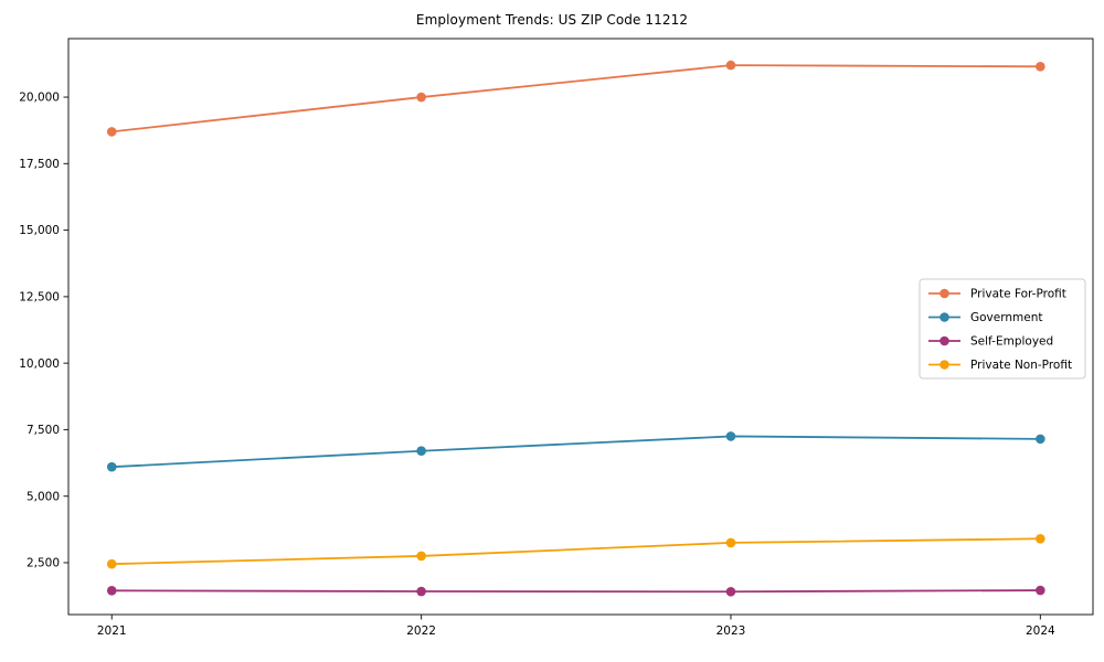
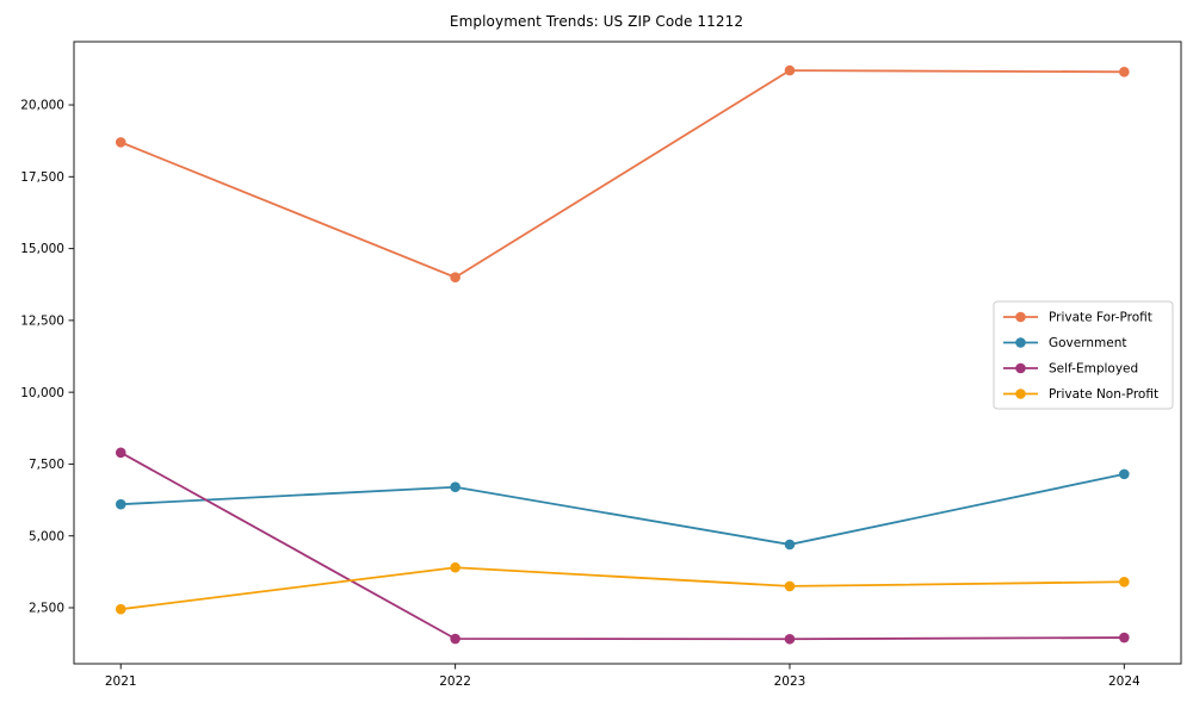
Self-Employed/2021: 1400 -> 7900
Private For-Profit/2022: 20000 -> 14000
Private Non-Profit/2022: 2800 -> 3900
Government/2023: 7200 -> 4700
